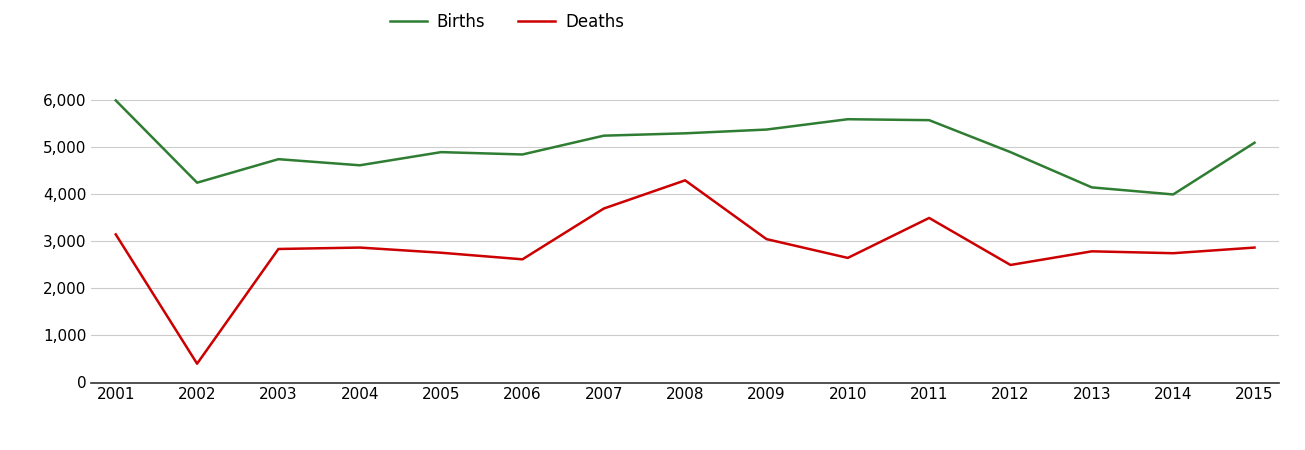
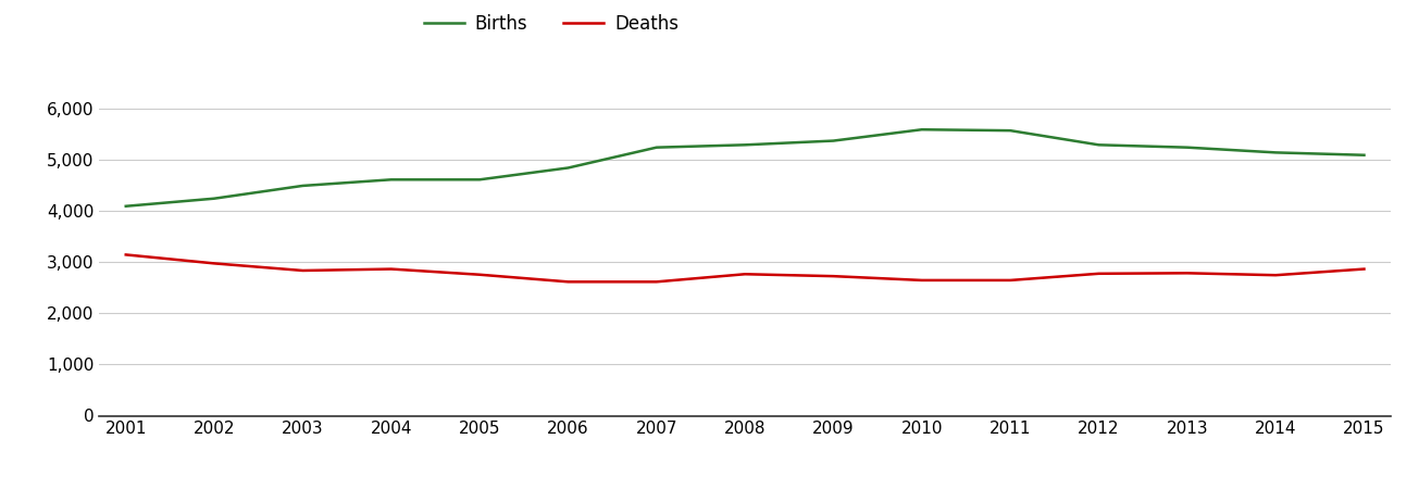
Births/2001: 6,000 -> 4,100
Deaths/2002: 400 -> 2,980
Births/2003: 4,750 -> 4,500
Births/2005: 4,900 -> 4,620
Deaths/2007: 3,700 -> 2,620
Deaths/2008: 4,300 -> 2,770
Deaths/2009: 3,050 -> 2,730
Deaths/2011: 3,500 -> 2,650
Births/2012: 4,900 -> 5,300
Deaths/2012: 2,500 -> 2,780
Births/2013: 4,150 -> 5,250
Births/2014: 4,000 -> 5,150
